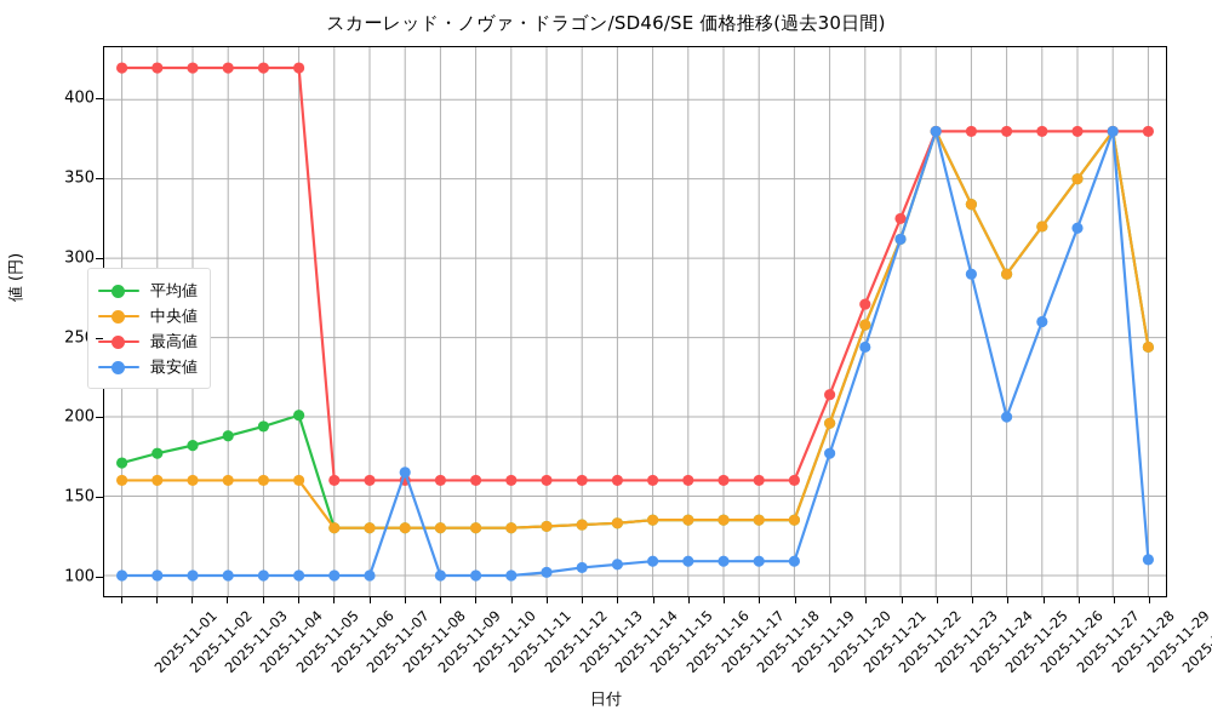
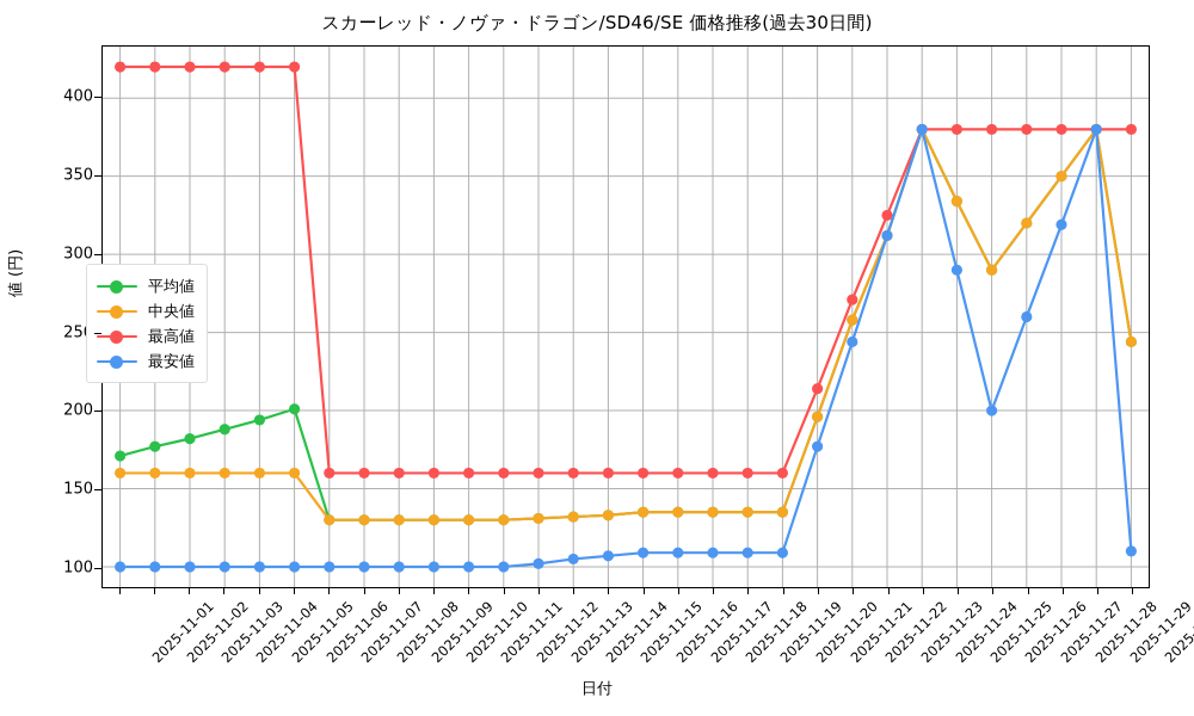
最安値/2025-11-09: 165 -> 100
